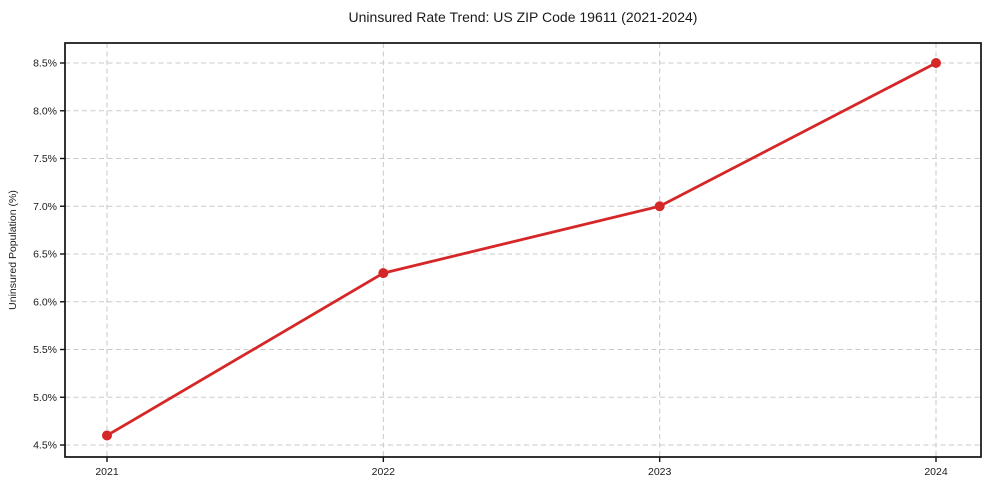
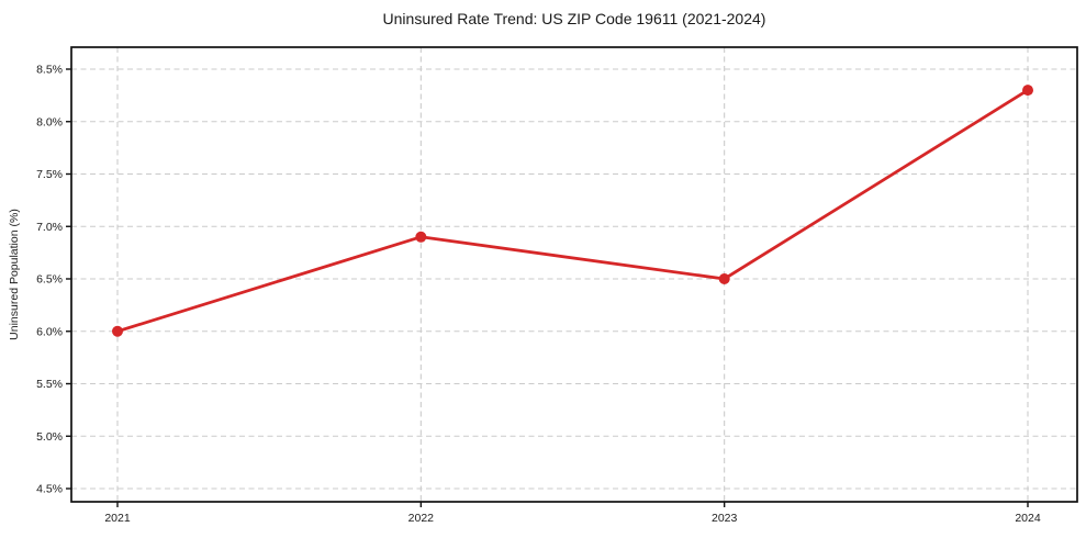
2021: 4.6% -> 6.0%
2022: 6.3% -> 6.9%
2023: 7.0% -> 6.5%
2024: 8.5% -> 8.3%
